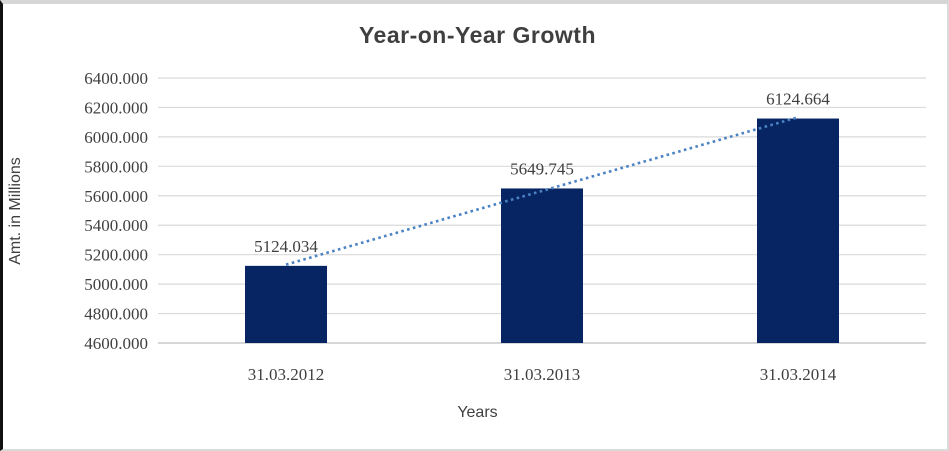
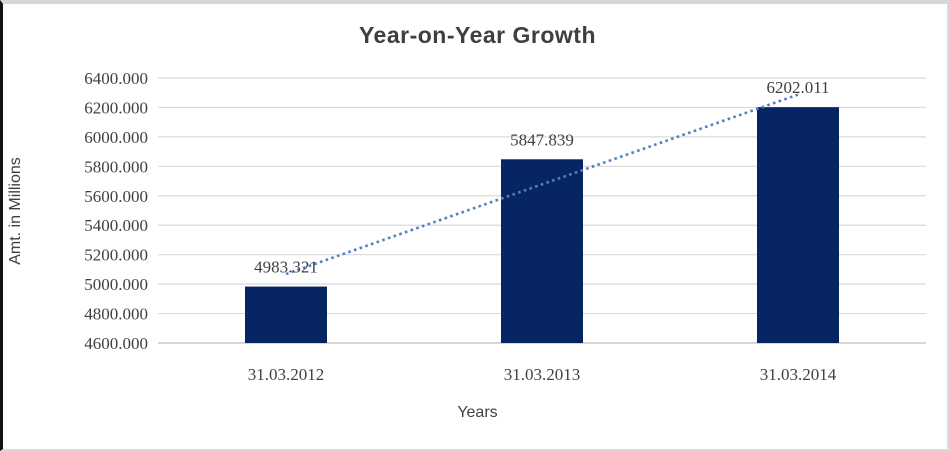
31.03.2012: 5124.034 -> 4983.321
31.03.2013: 5649.745 -> 5847.839
31.03.2014: 6124.664 -> 6202.011
